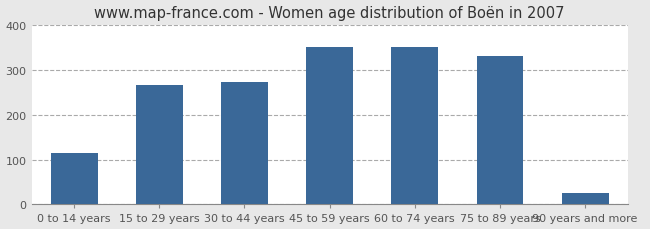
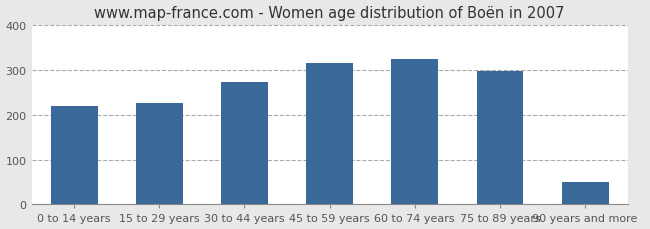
0 to 14 years: 115 -> 220
15 to 29 years: 265 -> 227
45 to 59 years: 350 -> 314
60 to 74 years: 350 -> 324
75 to 89 years: 330 -> 298
90 years and more: 25 -> 50
